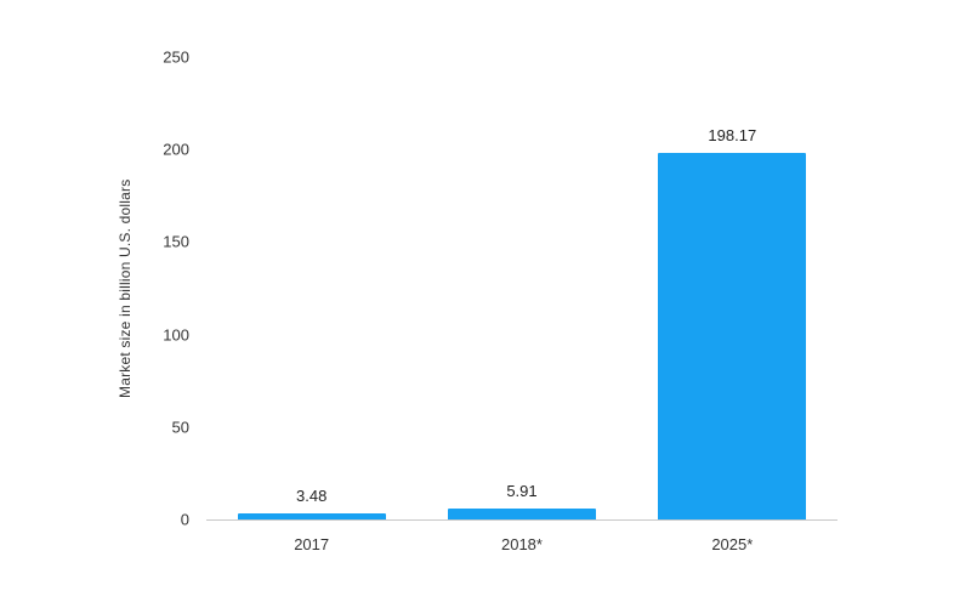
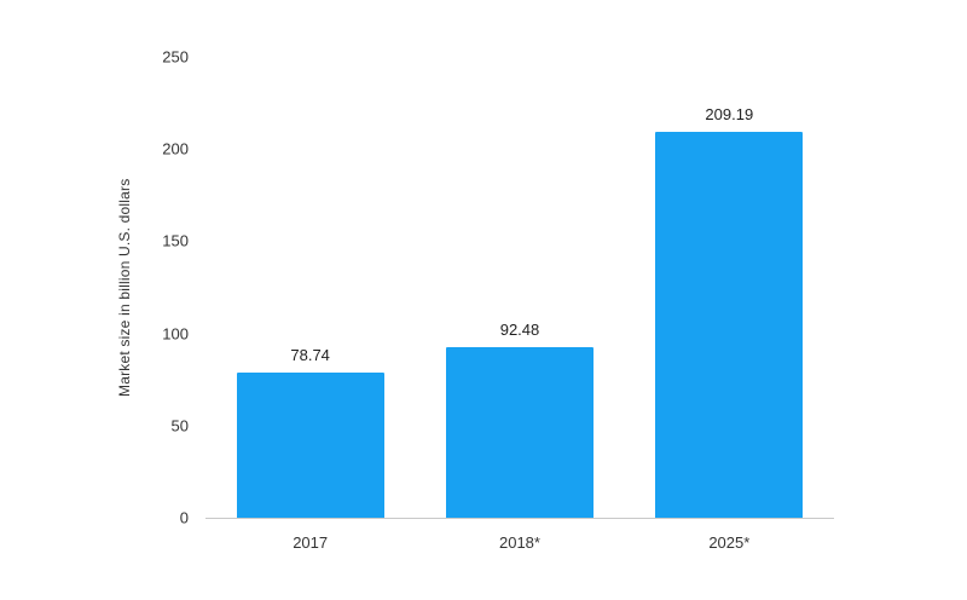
2017: 3.48 -> 78.74
2018*: 5.91 -> 92.48
2025*: 198.17 -> 209.19
